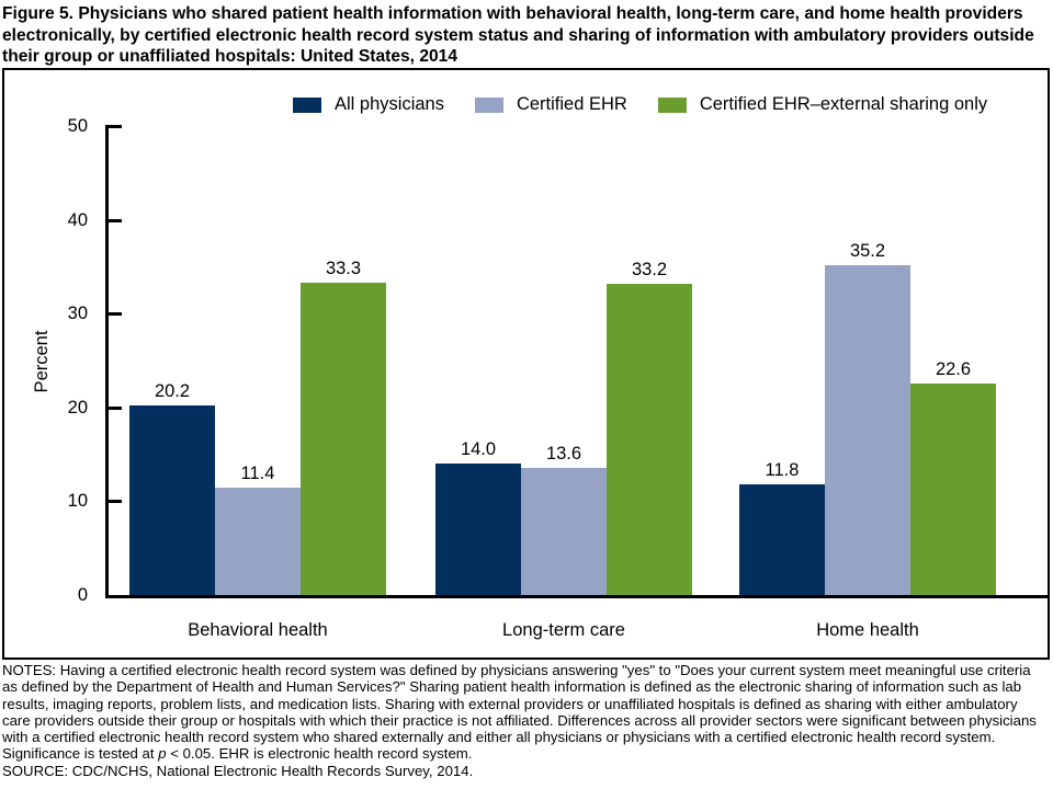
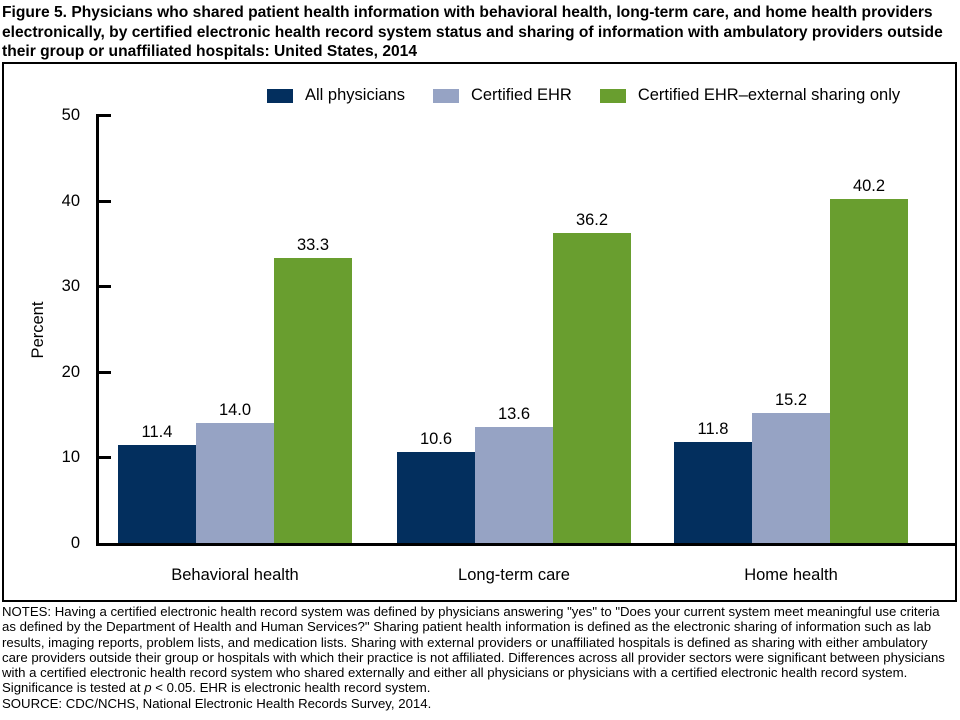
All physicians/Behavioral health: 20.2 -> 11.4
Certified EHR/Behavioral health: 11.4 -> 14.0
All physicians/Long-term care: 14.0 -> 10.6
Certified EHR–external sharing only/Long-term care: 33.2 -> 36.2
Certified EHR/Home health: 35.2 -> 15.2
Certified EHR–external sharing only/Home health: 22.6 -> 40.2
